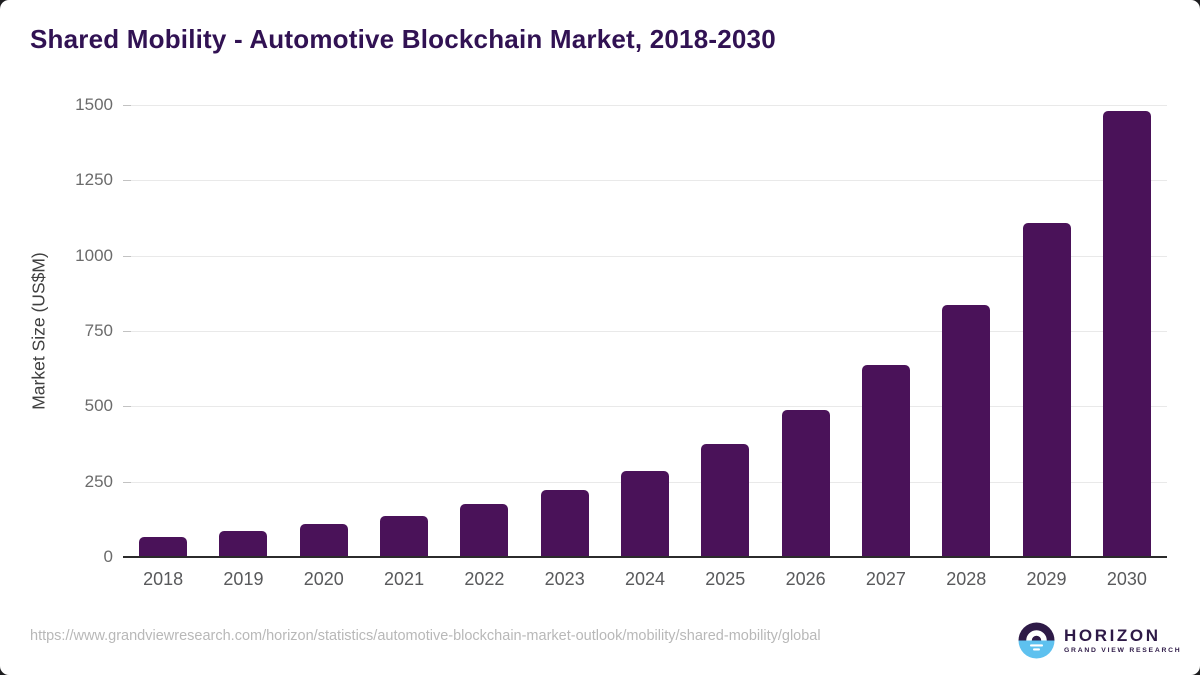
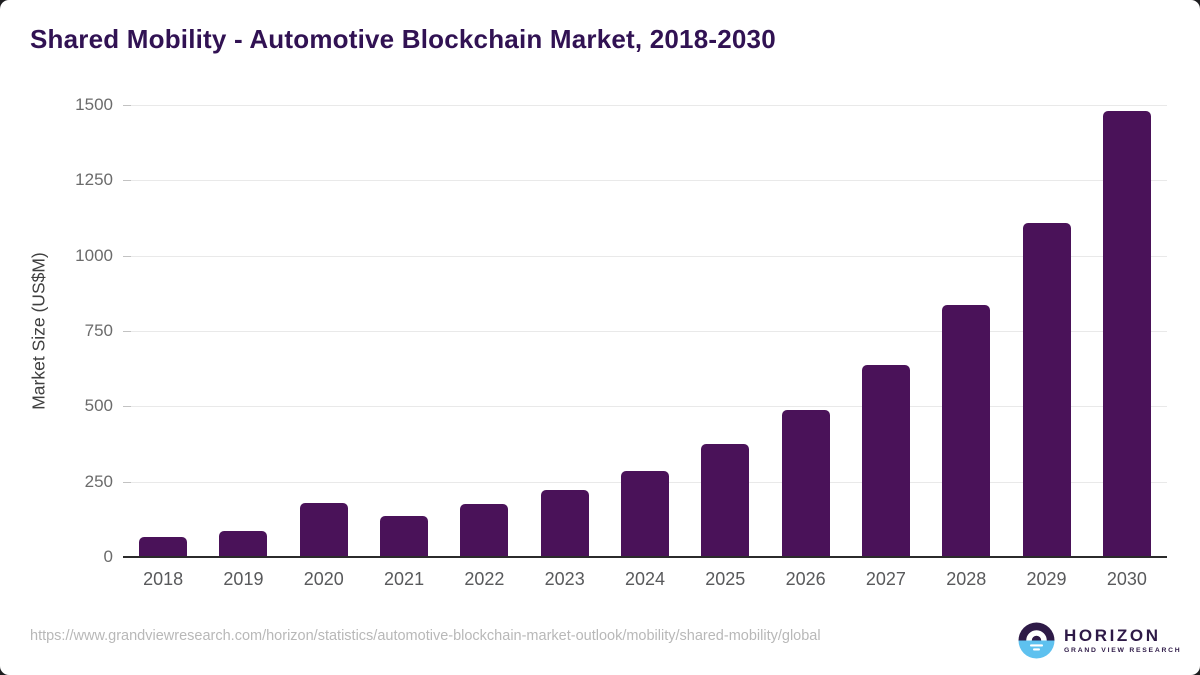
2020: 110 -> 180
